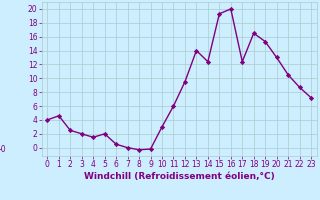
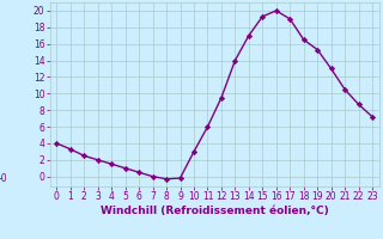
1: 4.6 -> 3.3
5: 2.0 -> 1.0
14: 12.4 -> 17.0
17: 12.4 -> 19.0
